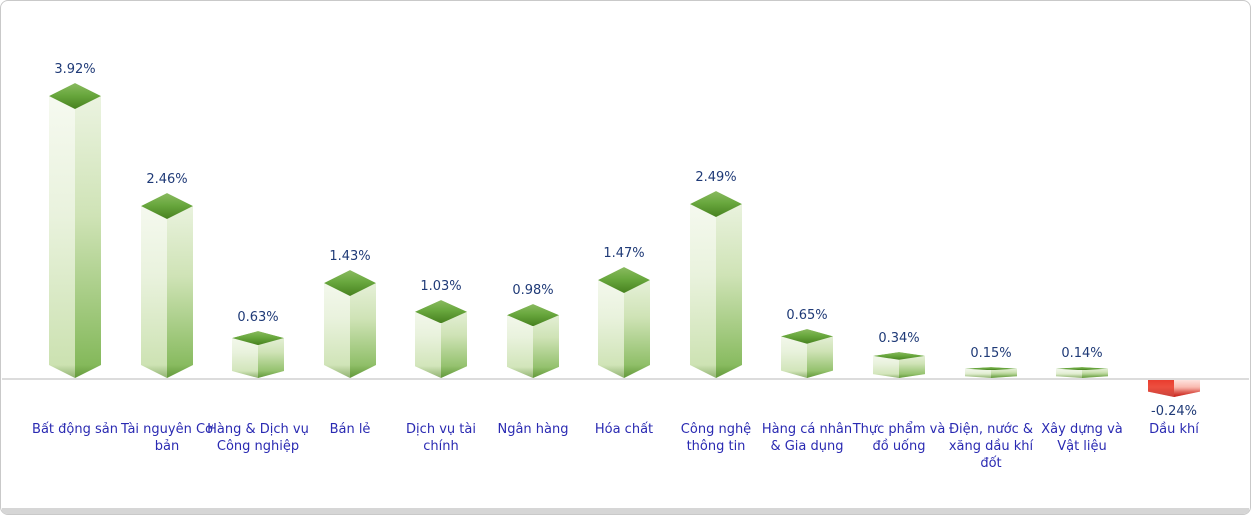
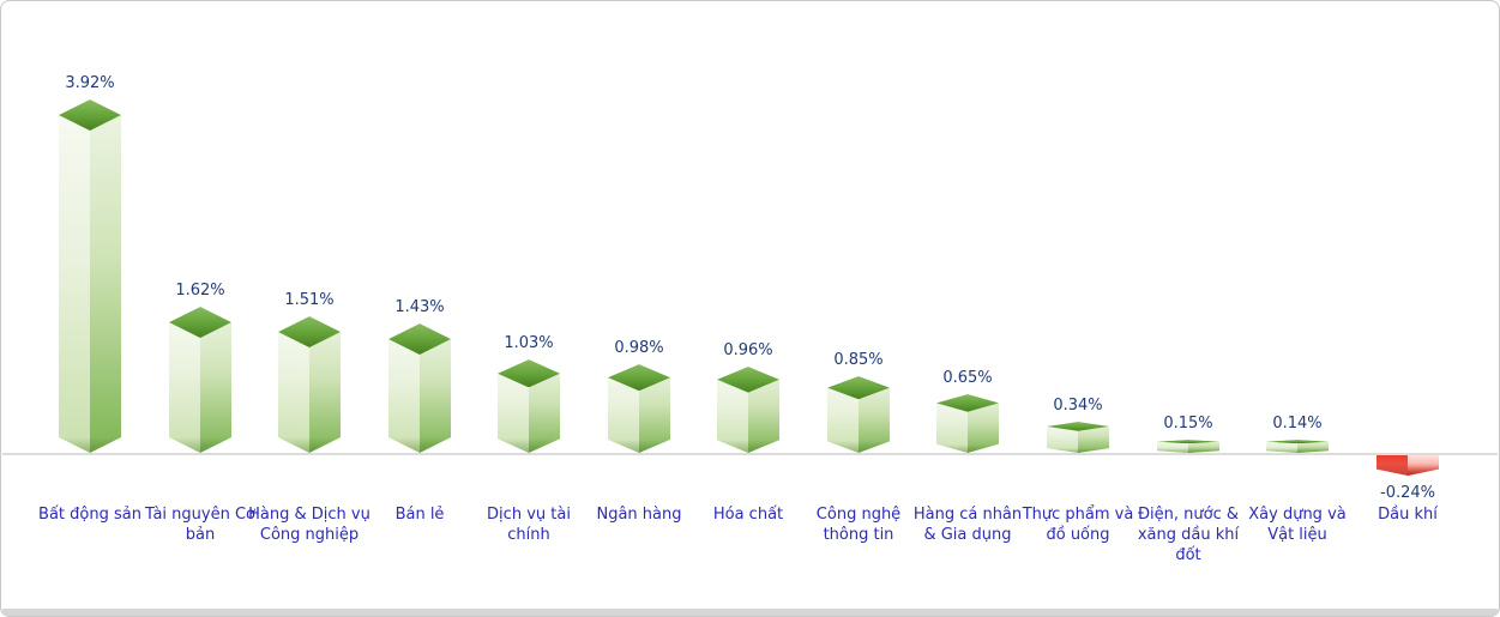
Tài nguyên Cơ bản: 2.46% -> 1.62%
Hàng & Dịch vụ Công nghiệp: 0.63% -> 1.51%
Hóa chất: 1.47% -> 0.96%
Công nghệ thông tin: 2.49% -> 0.85%
